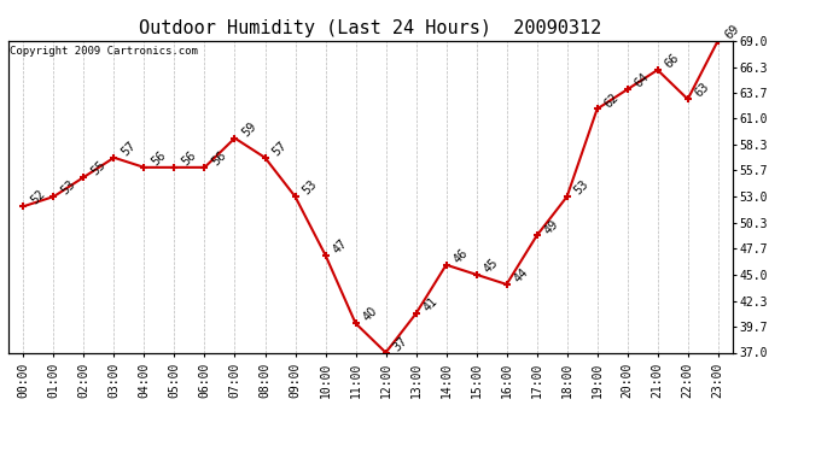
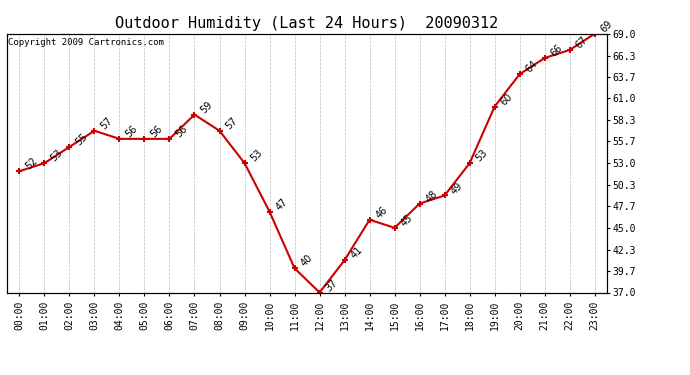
16:00: 44 -> 48
19:00: 62 -> 60
22:00: 63 -> 67
